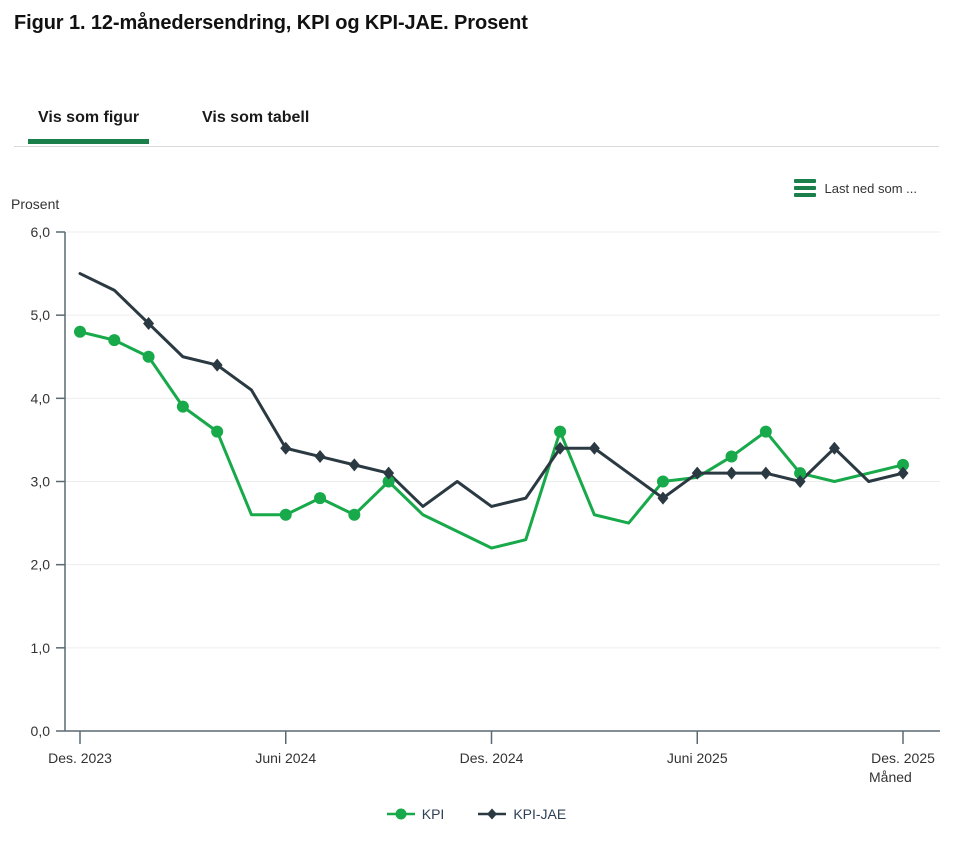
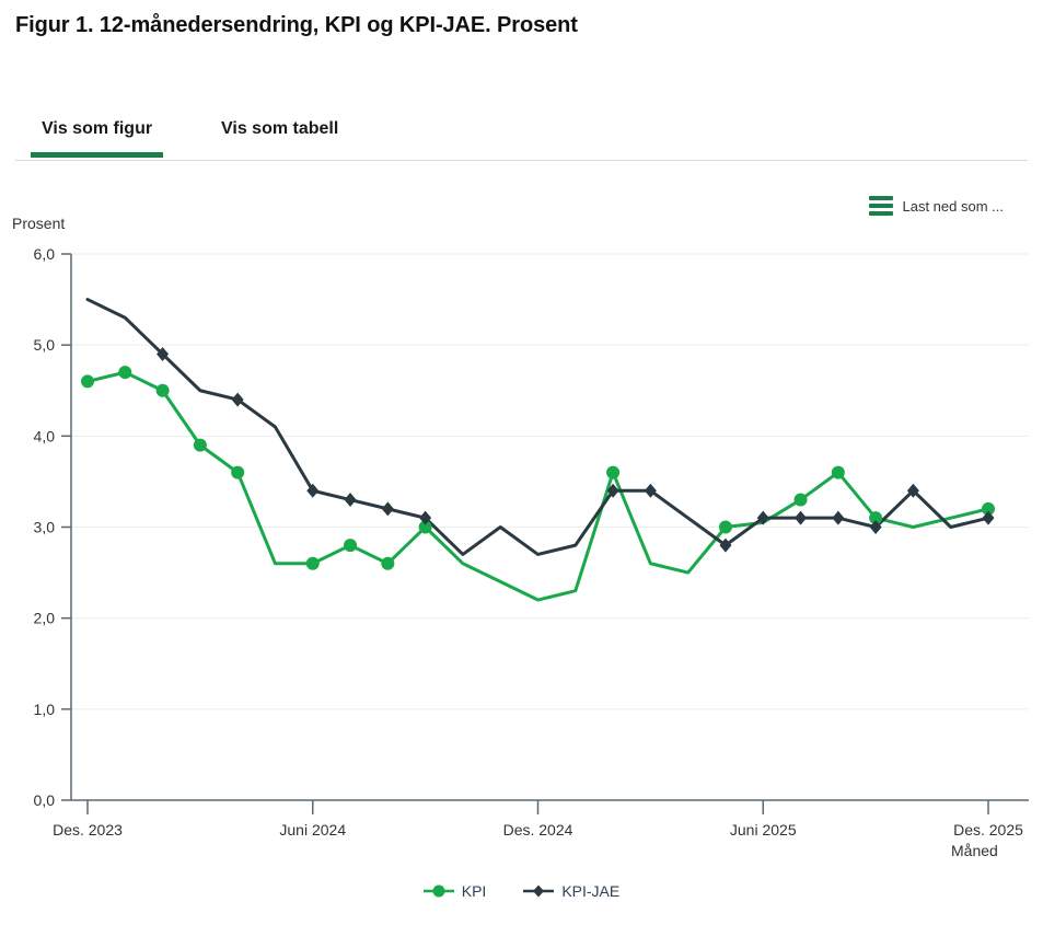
KPI/Des. 2023: 4,8 -> 4,6
